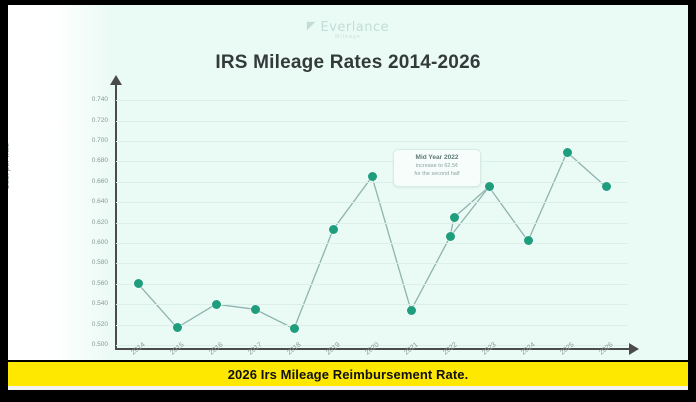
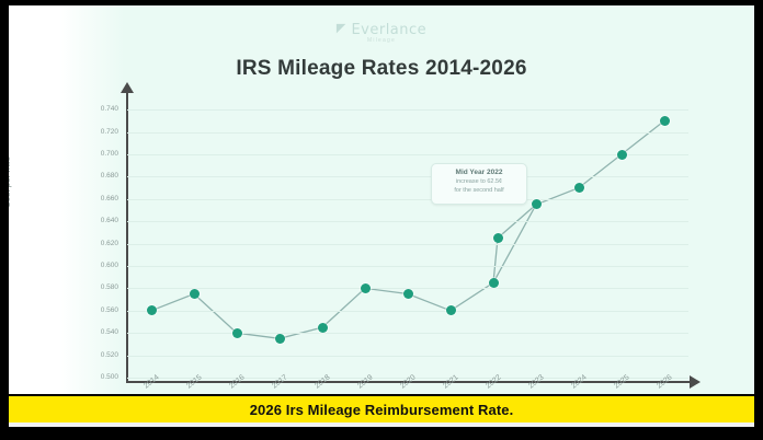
2015: 0.517 -> 0.575
2018: 0.516 -> 0.545
2019: 0.613 -> 0.580
2020: 0.665 -> 0.575
2021: 0.534 -> 0.560
2022: 0.606 -> 0.585
2024: 0.602 -> 0.670
2025: 0.689 -> 0.700
2026: 0.655 -> 0.730
